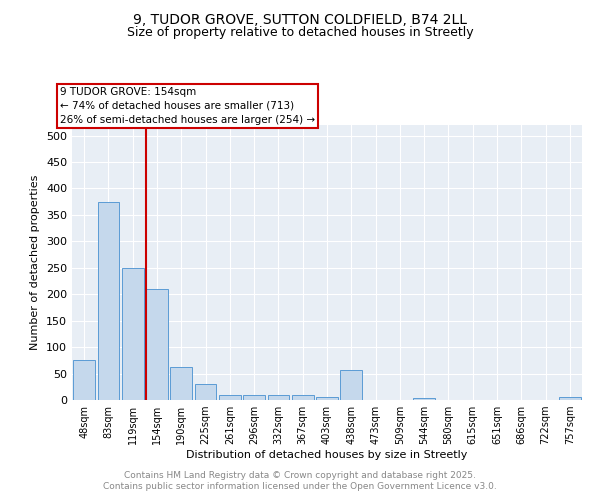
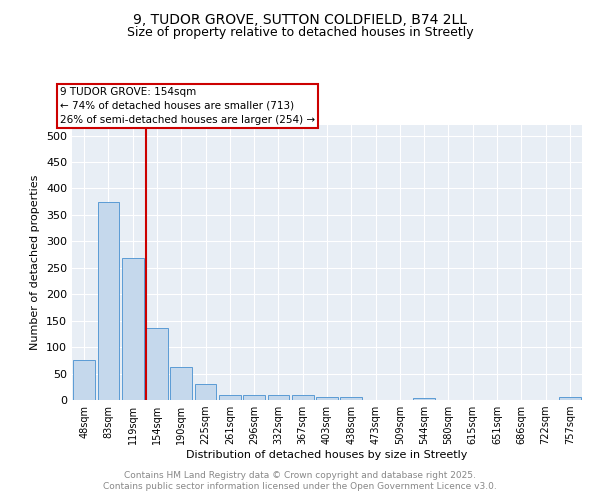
119sqm: 250 -> 268
154sqm: 210 -> 137
438sqm: 56 -> 5
